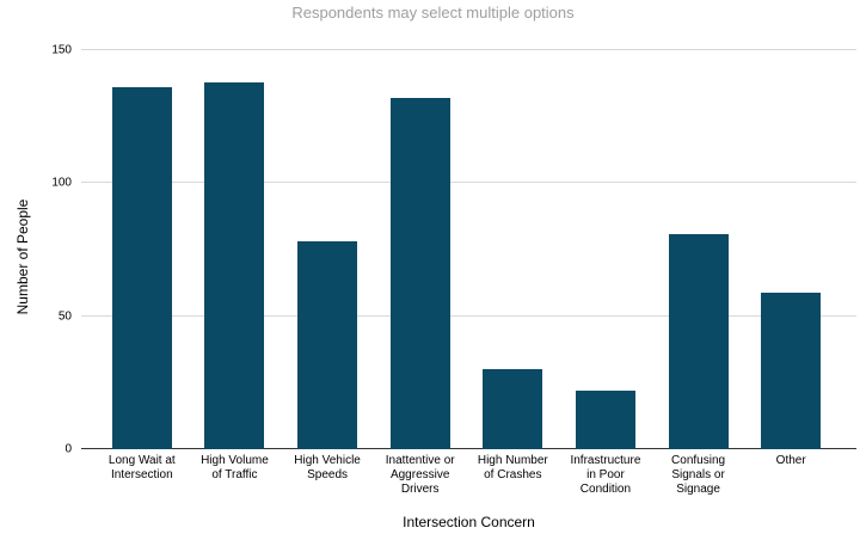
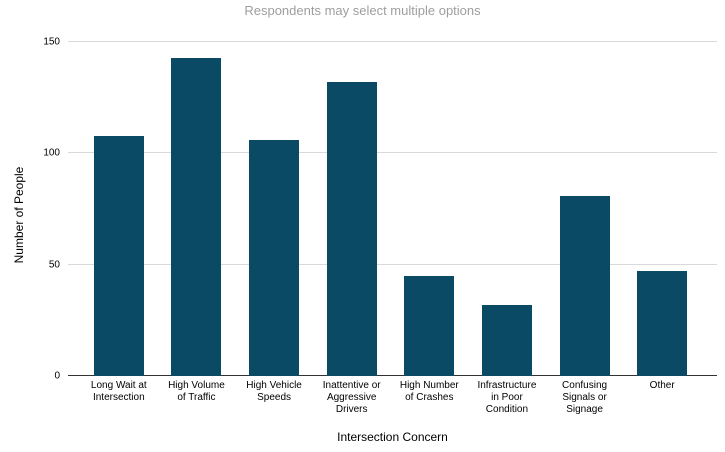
Long Wait at Intersection: 136 -> 108
High Volume of Traffic: 138 -> 143
High Vehicle Speeds: 78 -> 106
High Number of Crashes: 30 -> 45
Infrastructure in Poor Condition: 22 -> 32
Other: 59 -> 47
